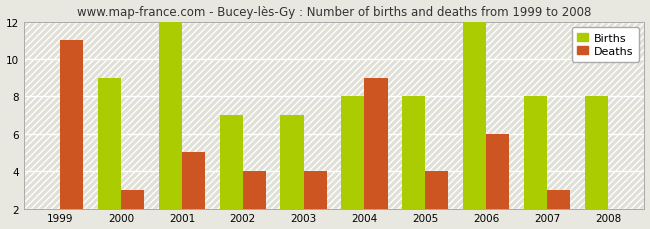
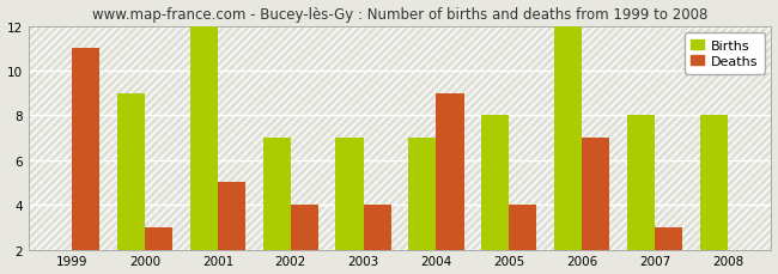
Births/2004: 8 -> 7
Deaths/2006: 6 -> 7
